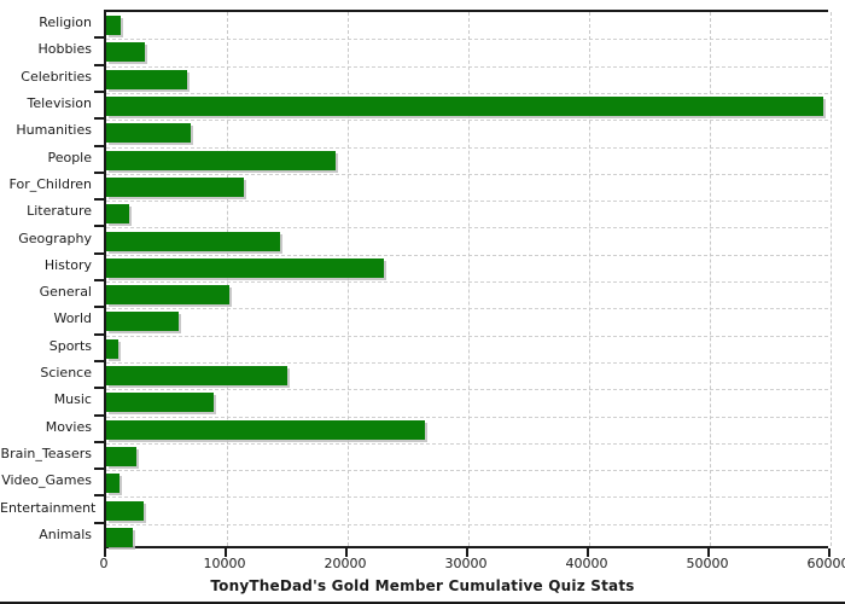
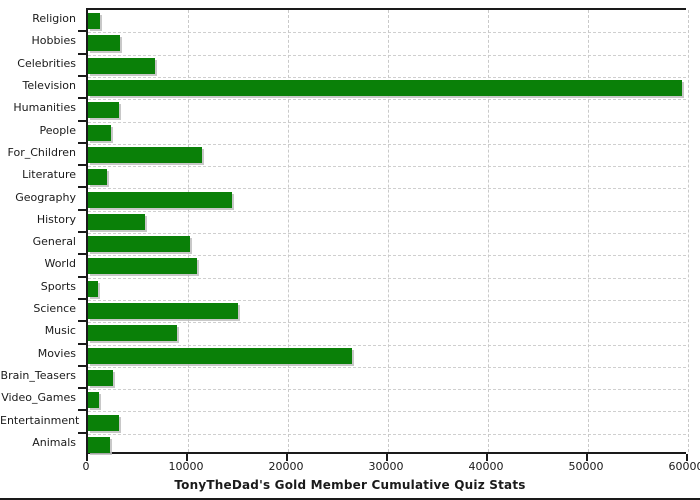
Humanities: 7000 -> 3000
People: 19000 -> 2000
History: 23000 -> 6000
World: 6000 -> 11000
